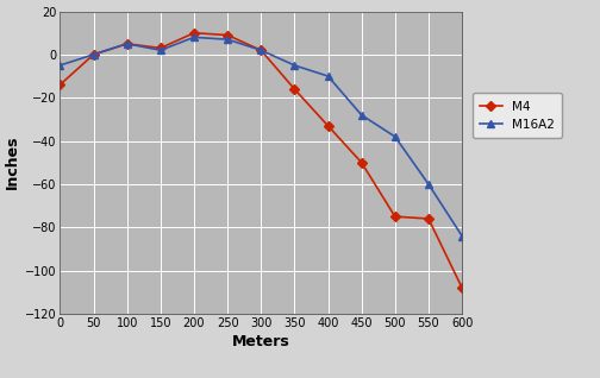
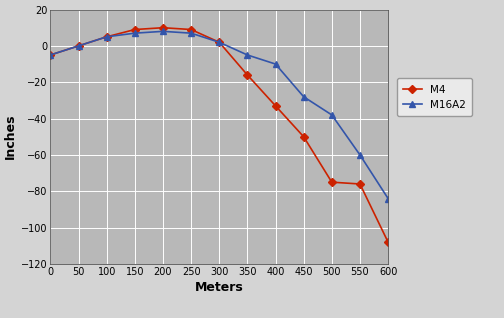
M4/0: -14 -> -5
M4/150: 3 -> 9
M16A2/150: 2 -> 7
